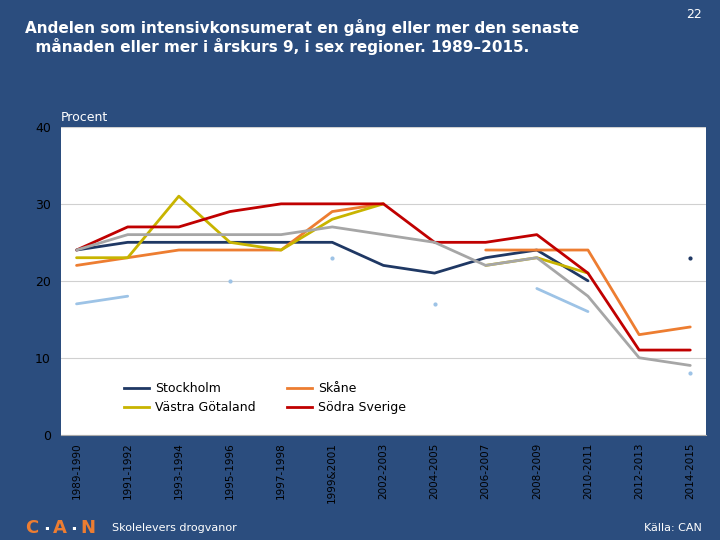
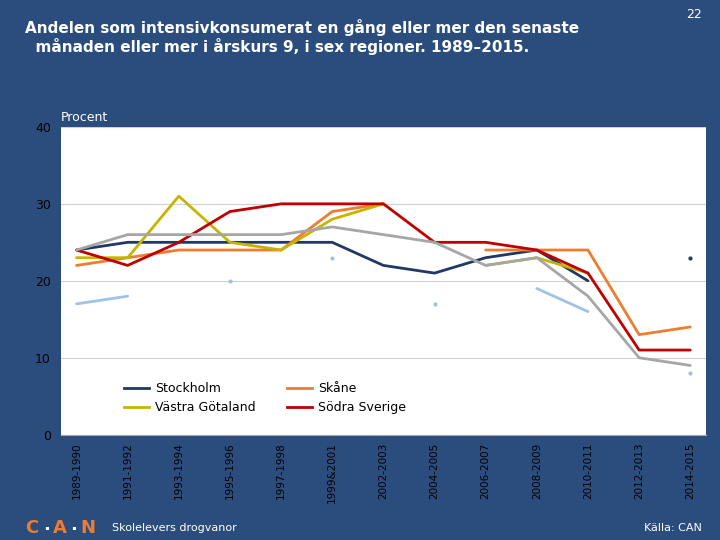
Södra Sverige/1991-1992: 27 -> 22
Södra Sverige/1993-1994: 27 -> 25
Södra Sverige/2008-2009: 26 -> 24
